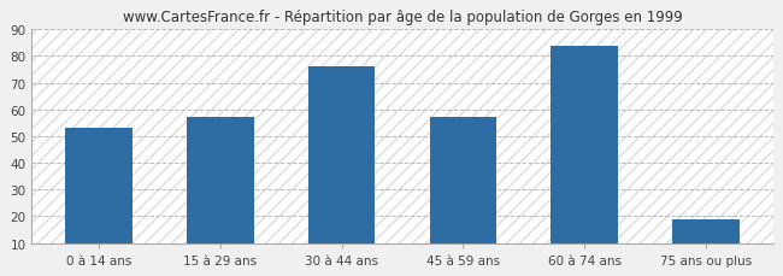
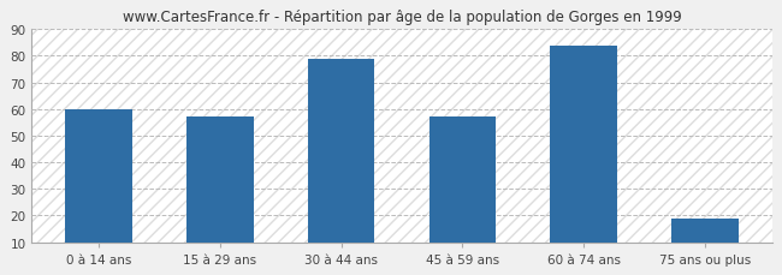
0 à 14 ans: 53 -> 60
30 à 44 ans: 76 -> 79
